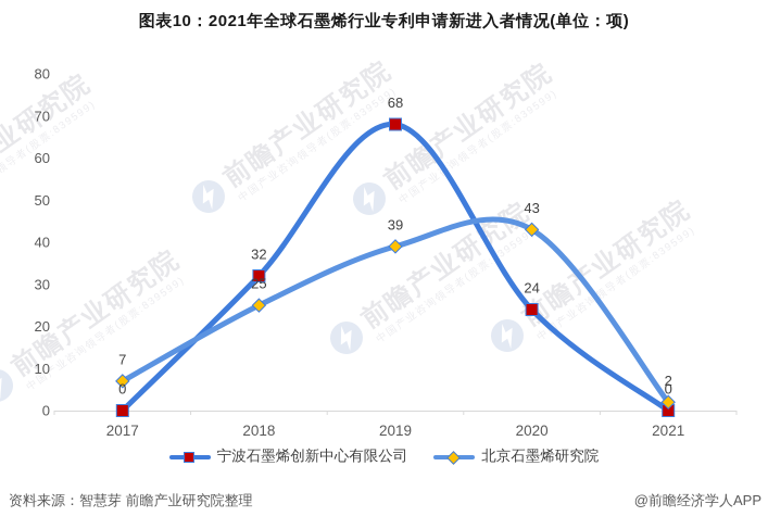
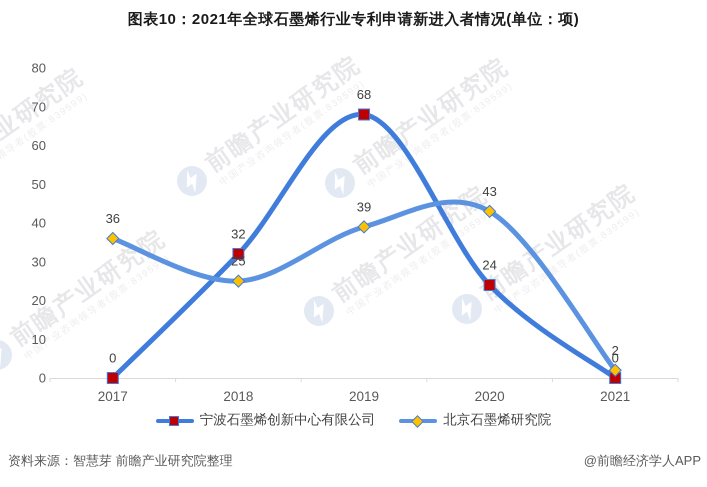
北京石墨烯研究院/2017: 7 -> 36
